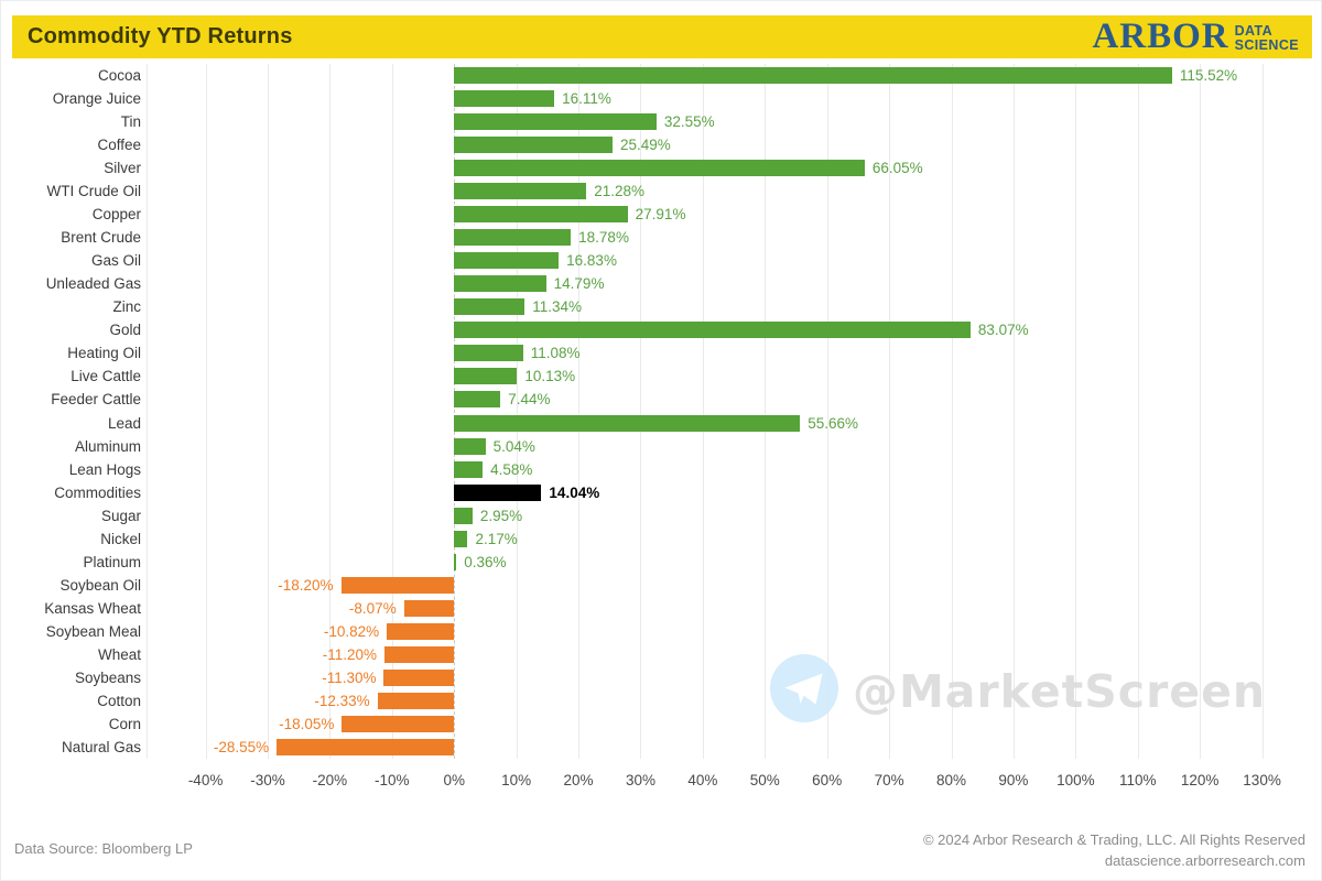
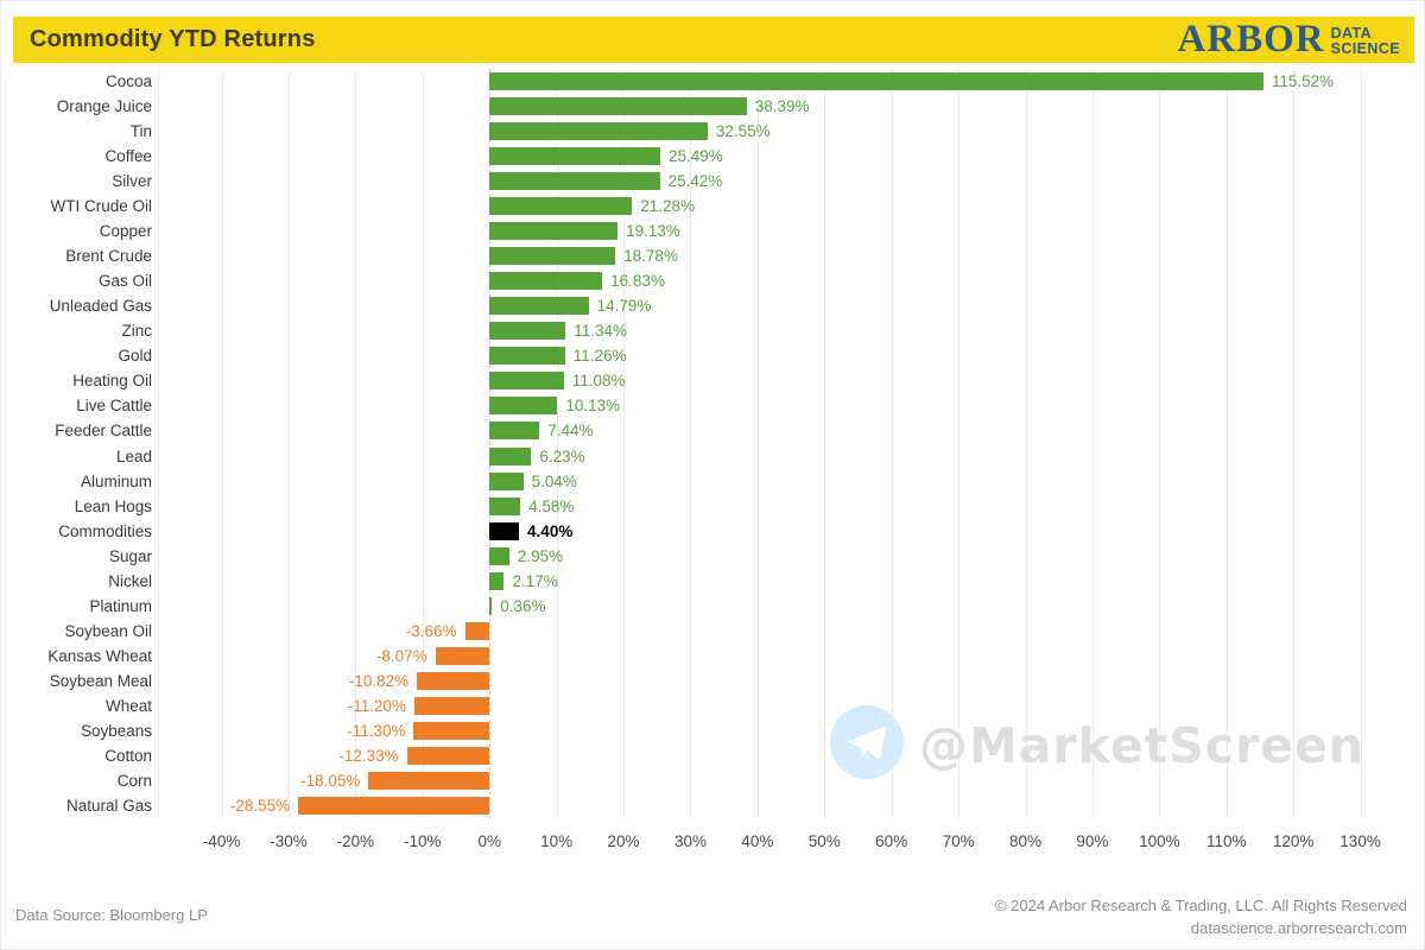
Orange Juice: 16.11% -> 38.39%
Silver: 66.05% -> 25.42%
Copper: 27.91% -> 19.13%
Gold: 83.07% -> 11.26%
Lead: 55.66% -> 6.23%
Commodities: 14.04% -> 4.40%
Soybean Oil: -18.20% -> -3.66%
